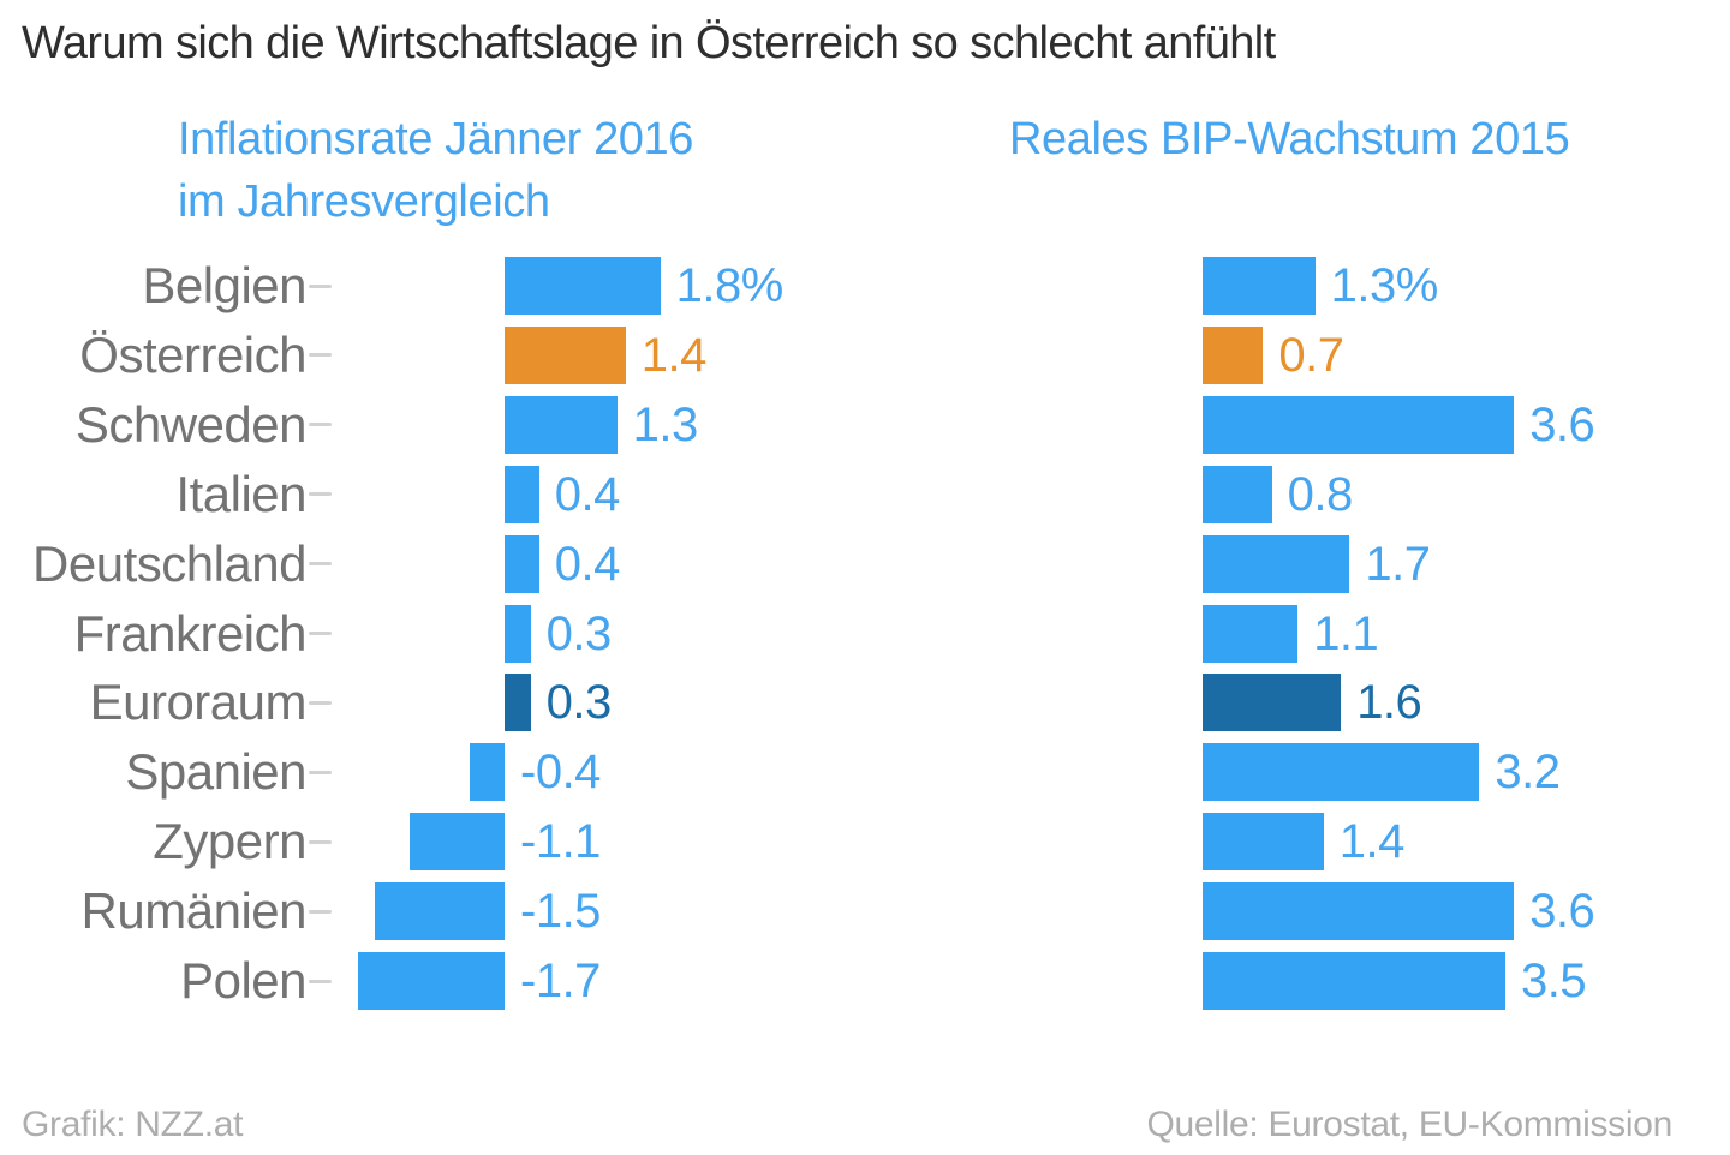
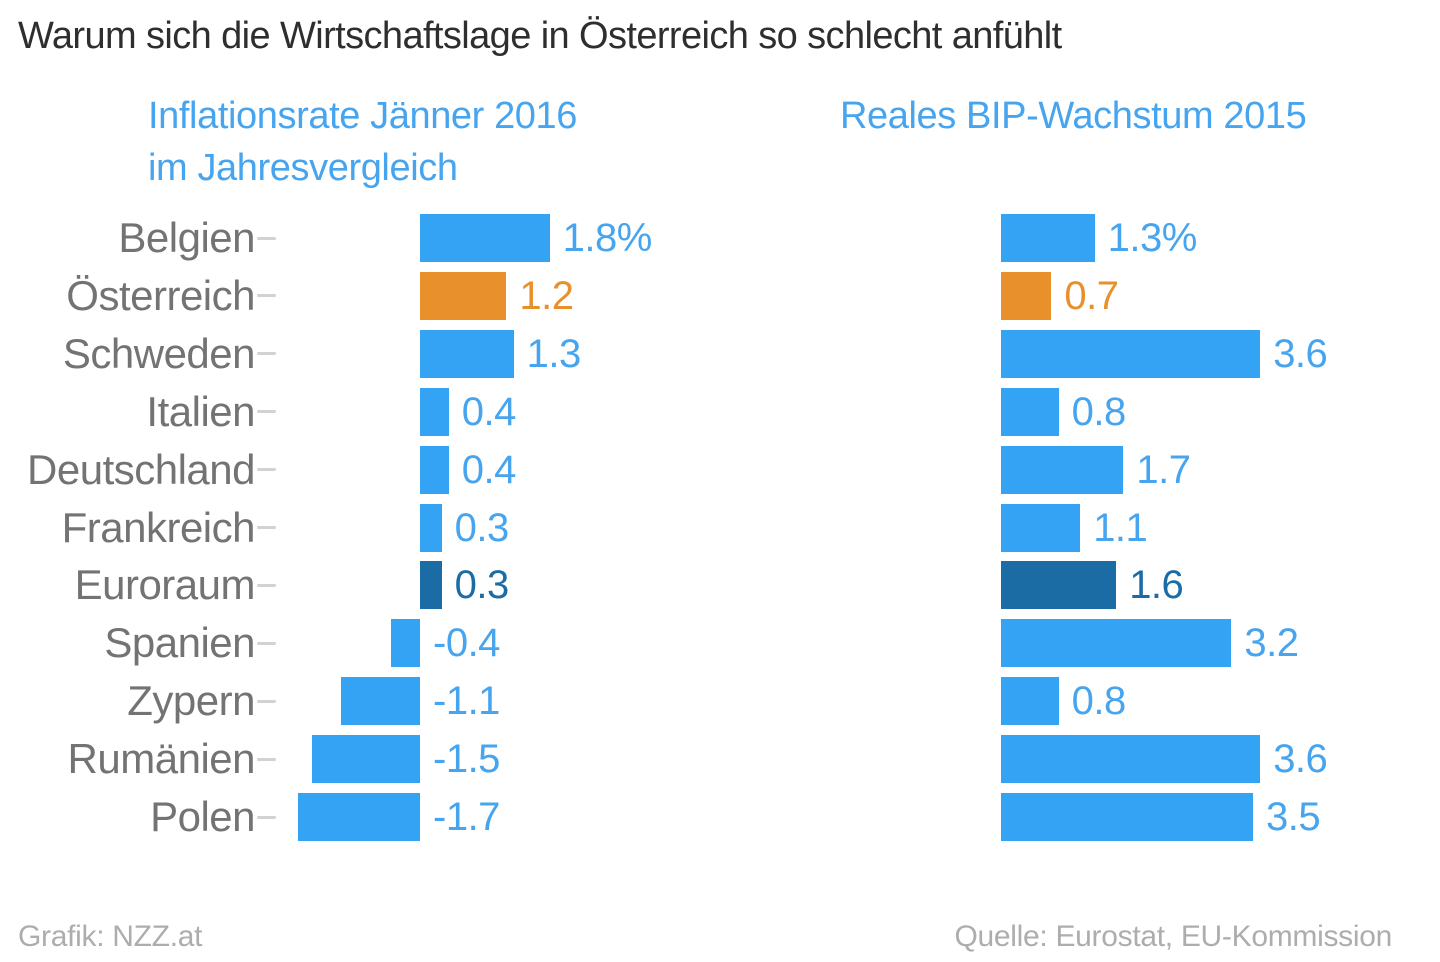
Inflationsrate Jänner 2016 im Jahresvergleich/Österreich: 1.4 -> 1.2
Reales BIP-Wachstum 2015/Zypern: 1.4 -> 0.8
